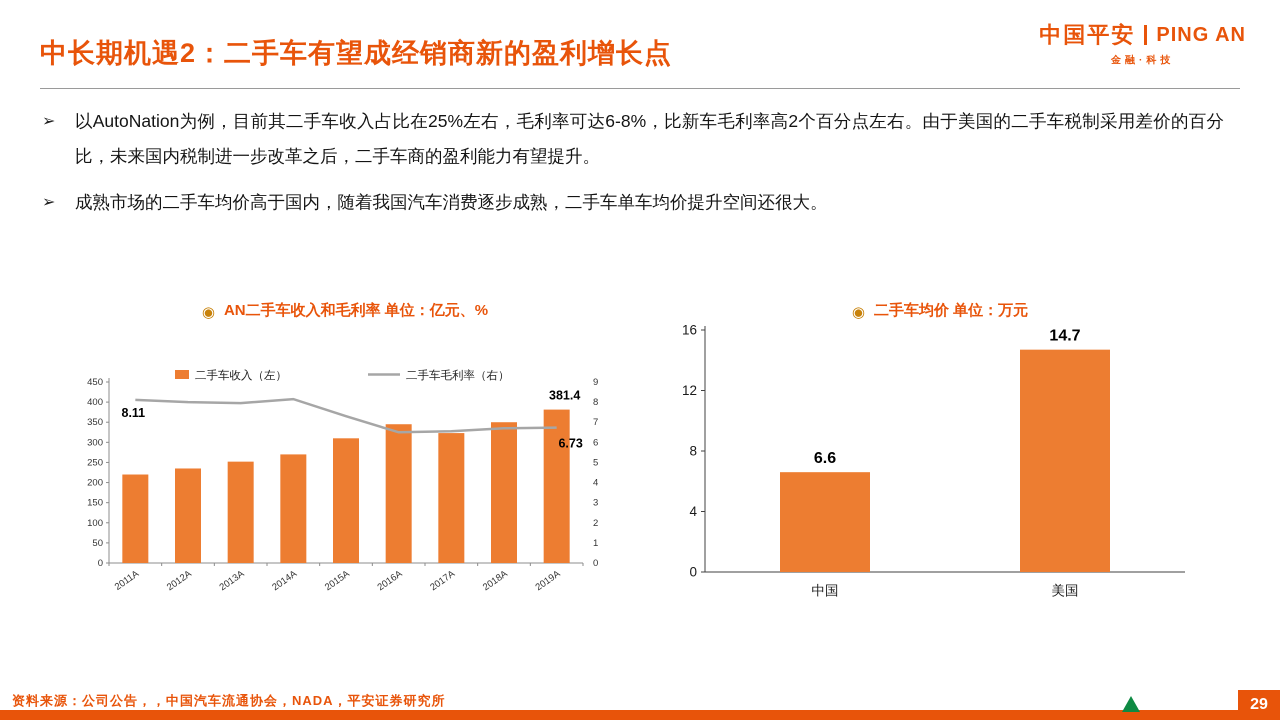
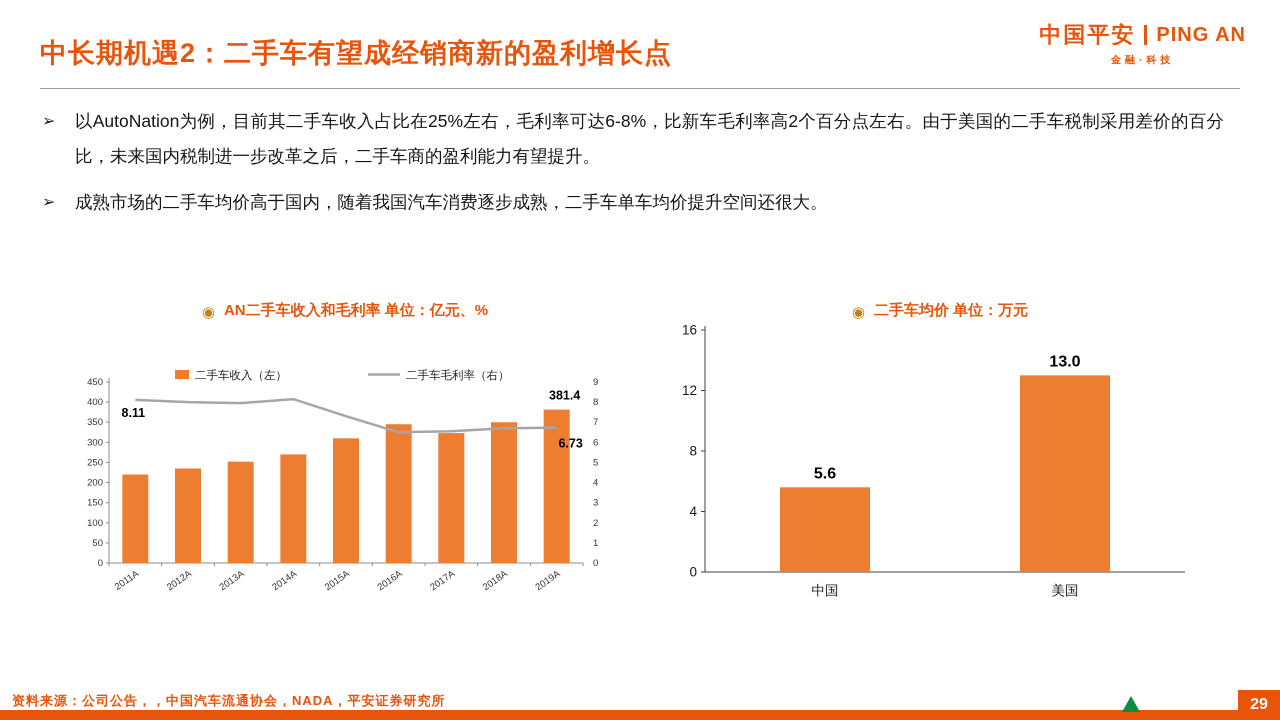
二手车均价 单位：万元/中国: 6.6 -> 5.6
二手车均价 单位：万元/美国: 14.7 -> 13.0
